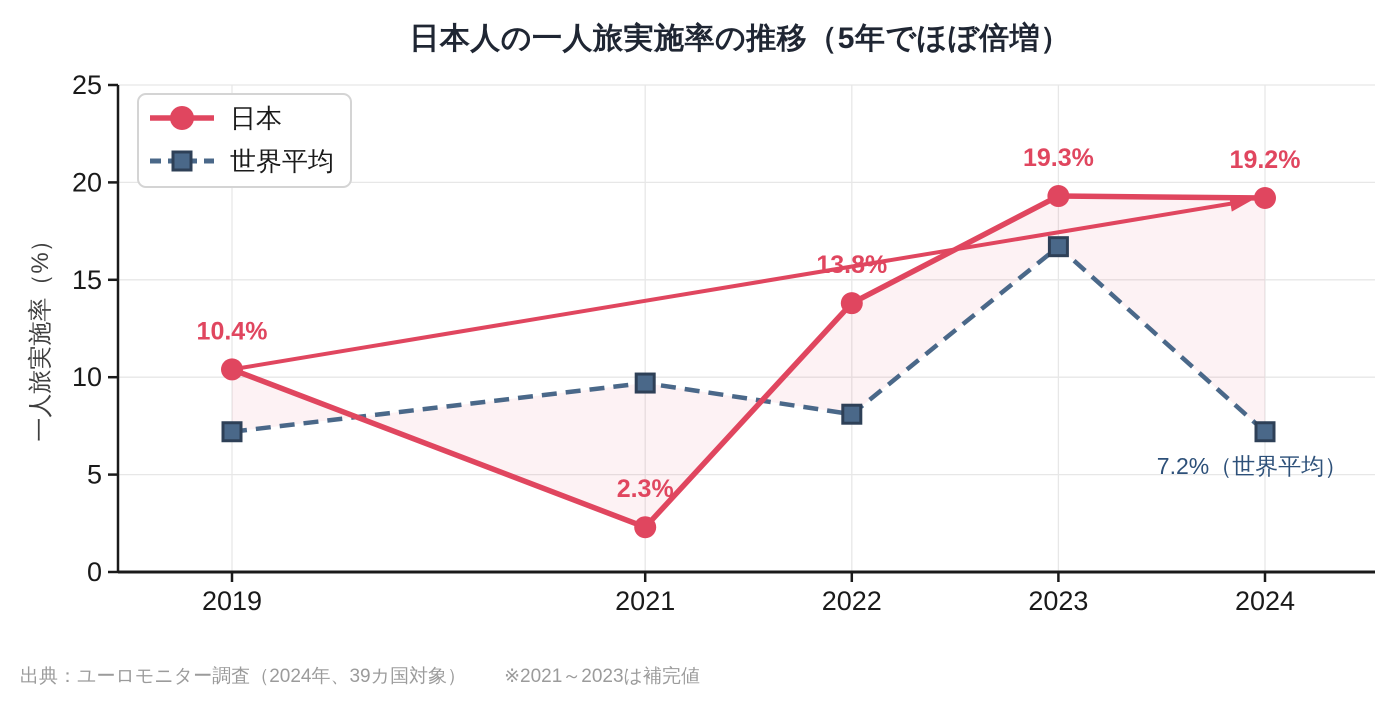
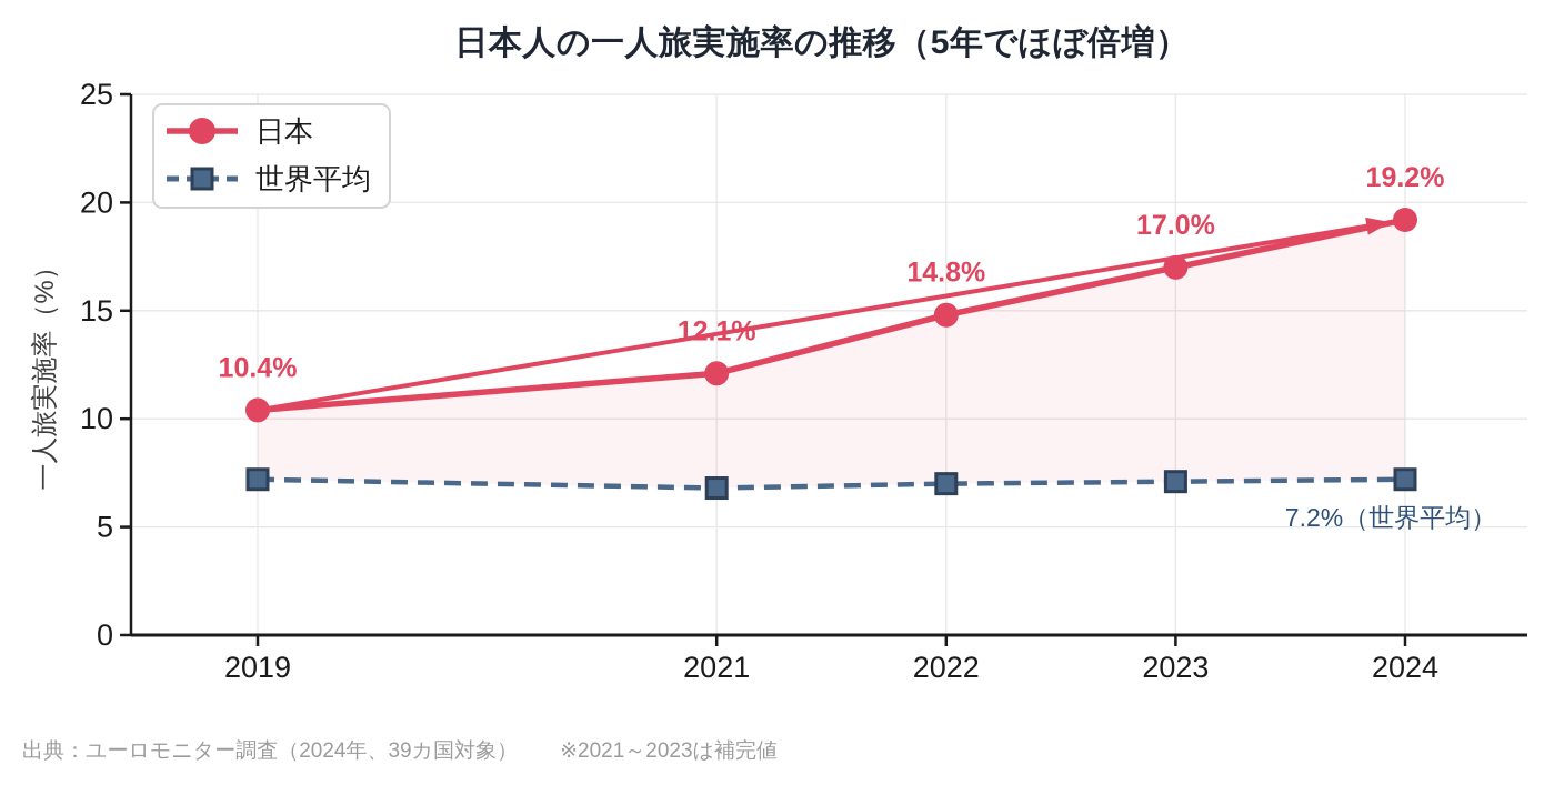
日本/2021: 2.3% -> 12.1%
世界平均/2021: 9.7 -> 6.8
日本/2022: 13.8% -> 14.8%
世界平均/2022: 8.1 -> 7.0
日本/2023: 19.3% -> 17.0%
世界平均/2023: 16.7 -> 7.1
